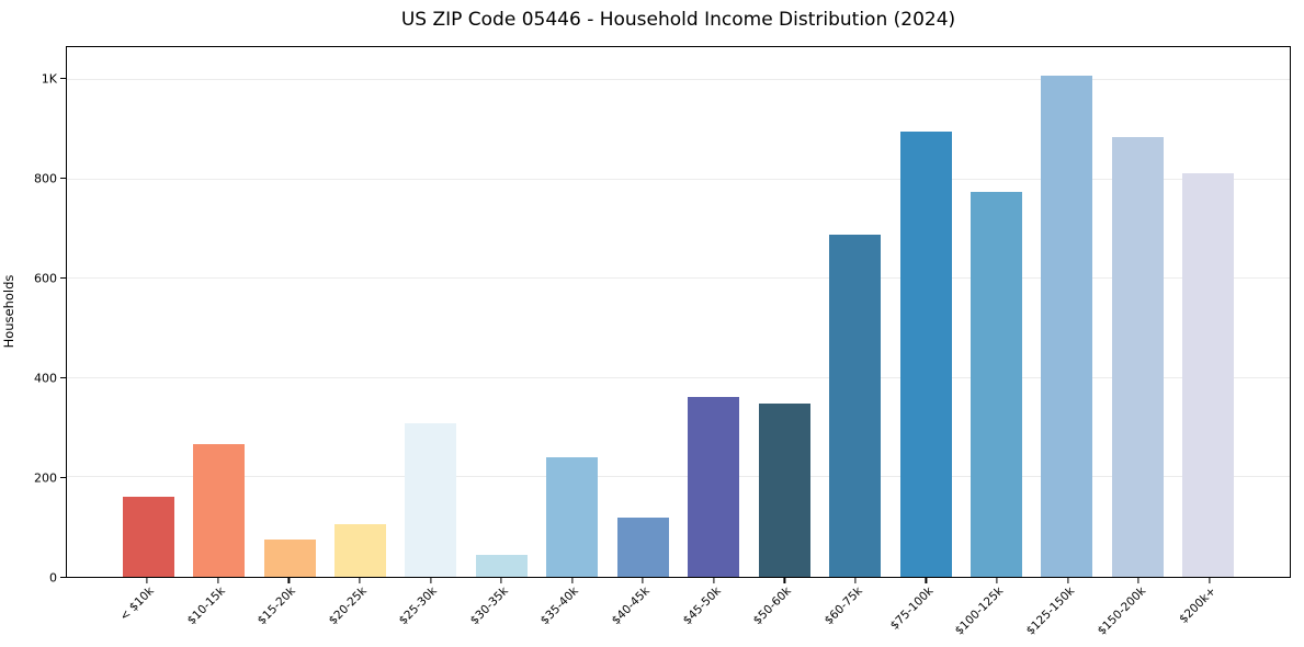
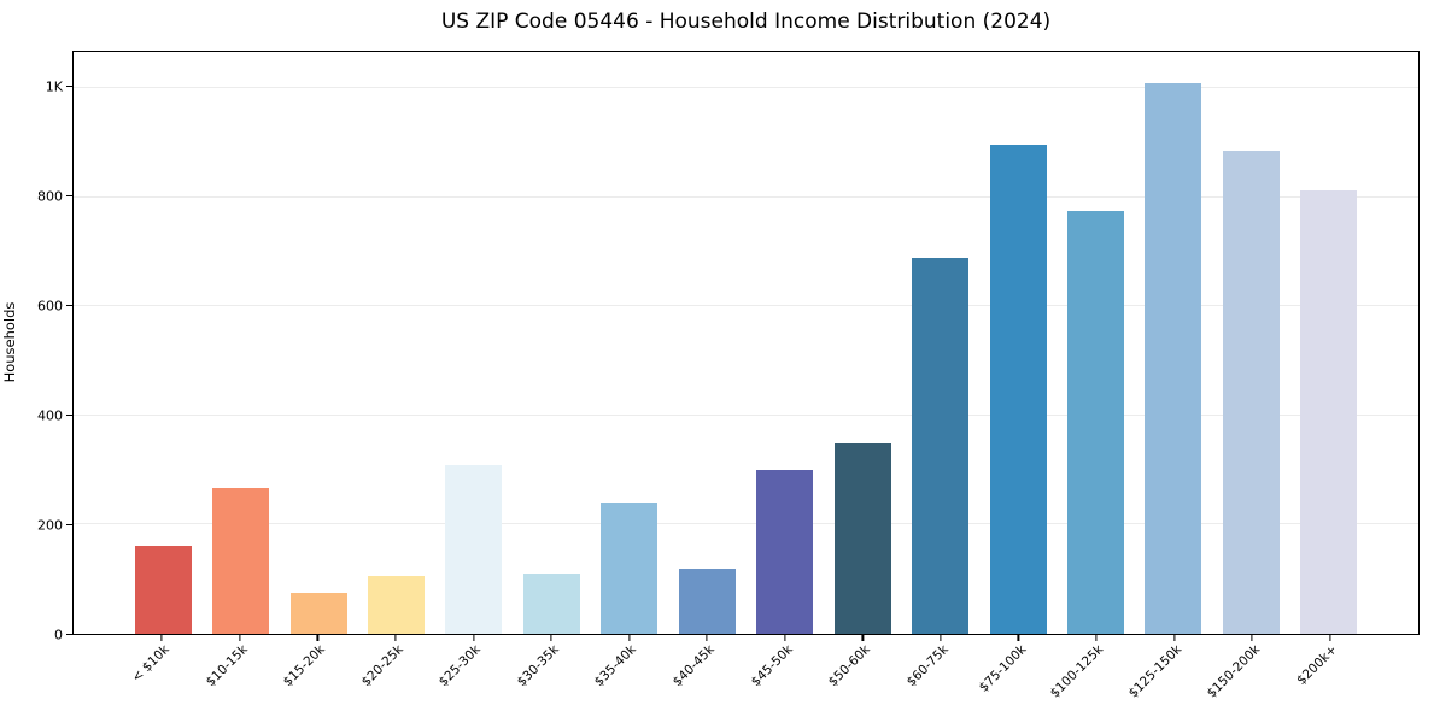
$30-35k: 40 -> 110
$45-50k: 360 -> 300
